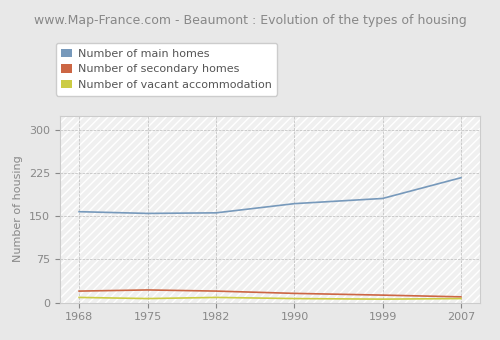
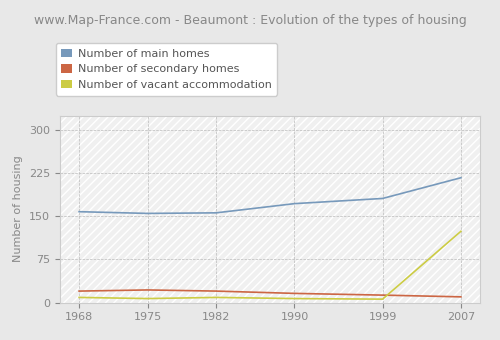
Number of vacant accommodation/2007: 7 -> 124
